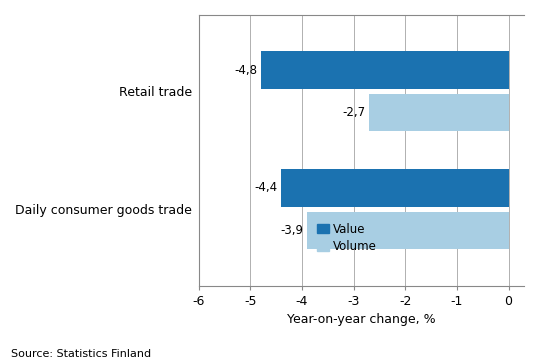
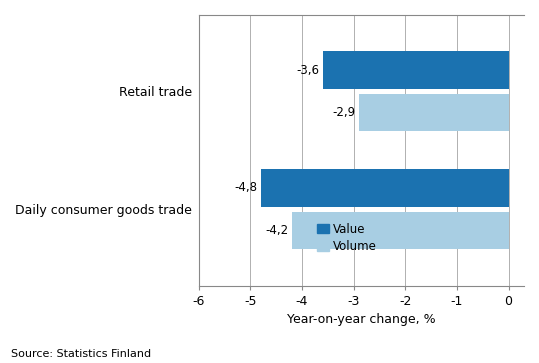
Value/Retail trade: -4,8 -> -3,6
Volume/Retail trade: -2,7 -> -2,9
Value/Daily consumer goods trade: -4,4 -> -4,8
Volume/Daily consumer goods trade: -3,9 -> -4,2
